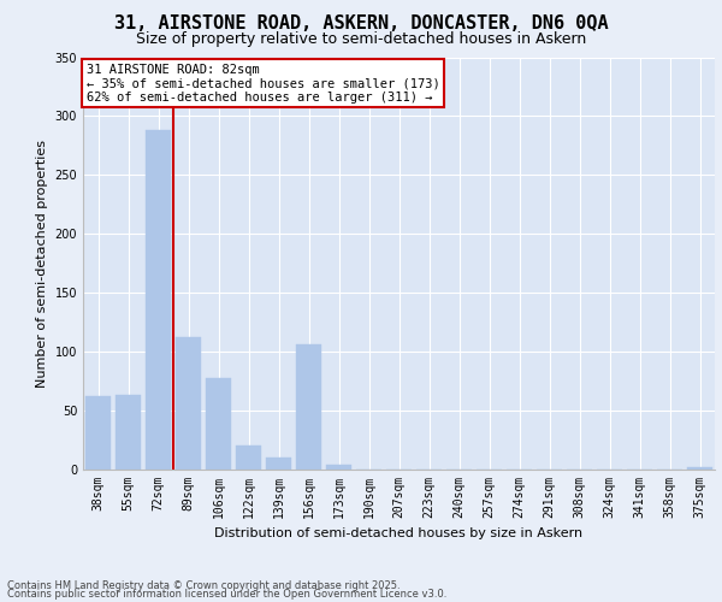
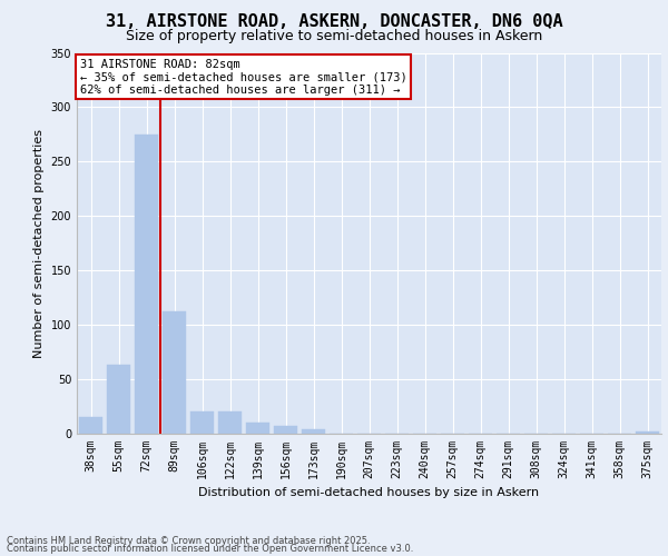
38sqm: 62 -> 15
72sqm: 288 -> 275
106sqm: 78 -> 20
156sqm: 106 -> 7
